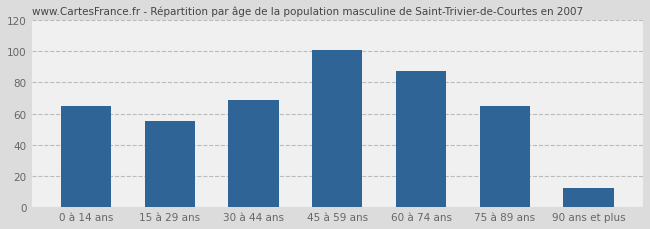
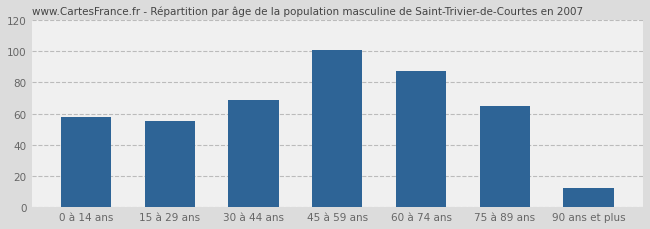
0 à 14 ans: 65 -> 58
